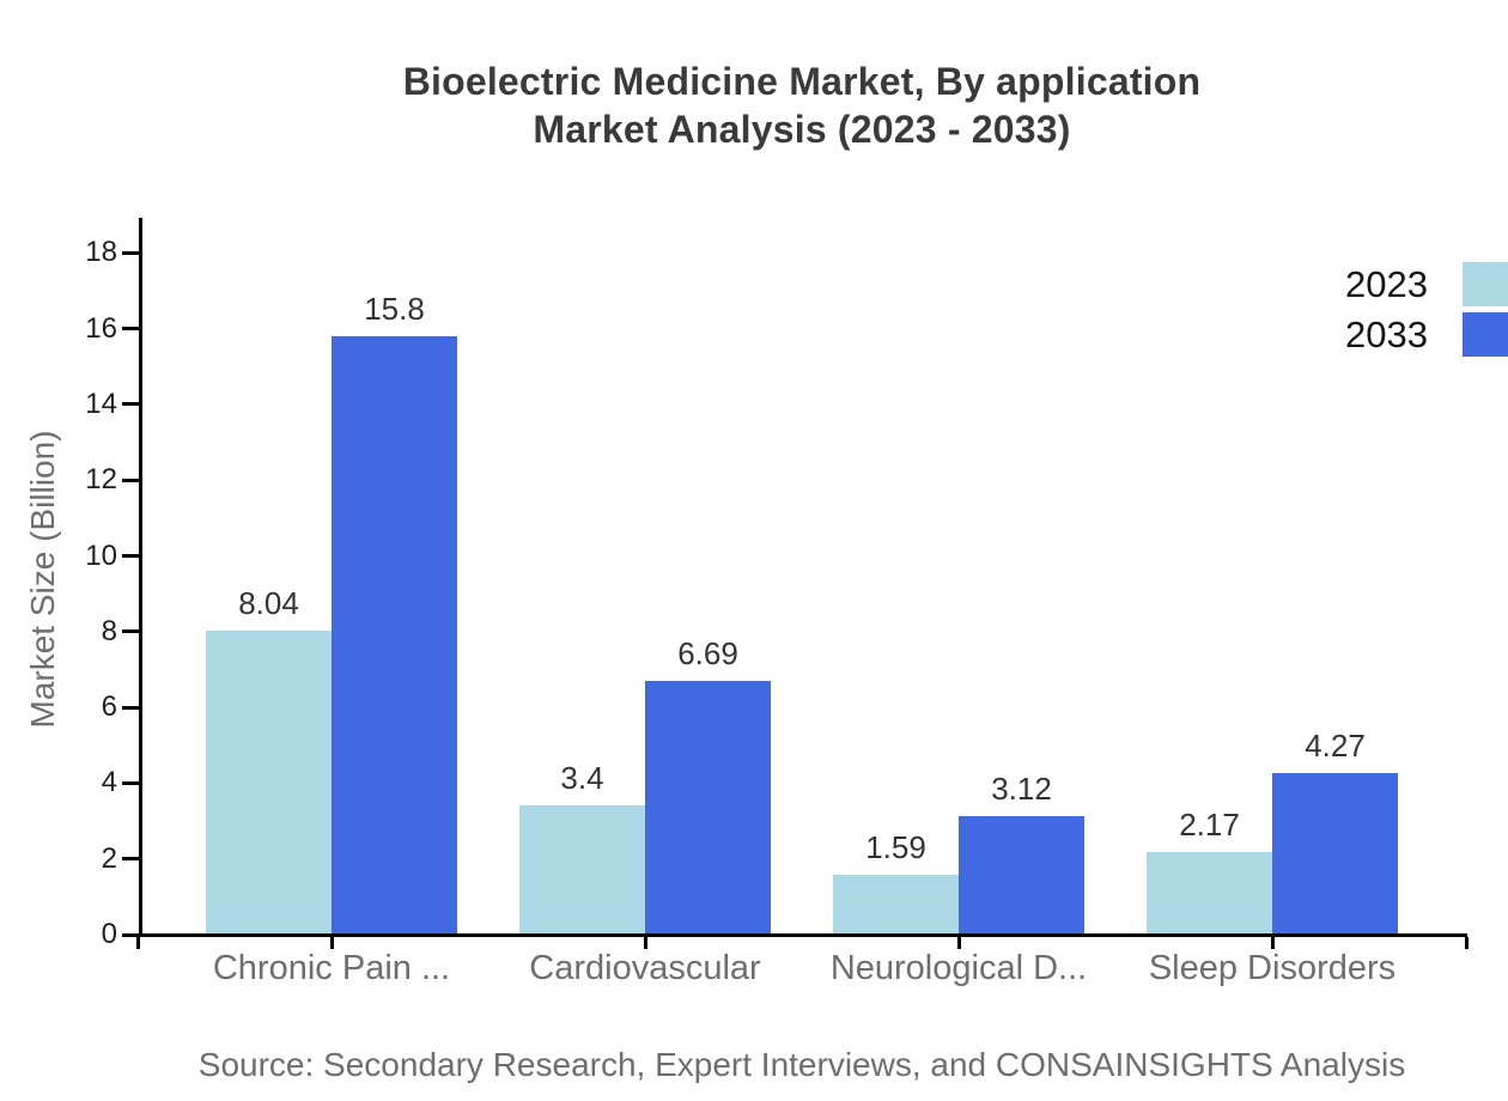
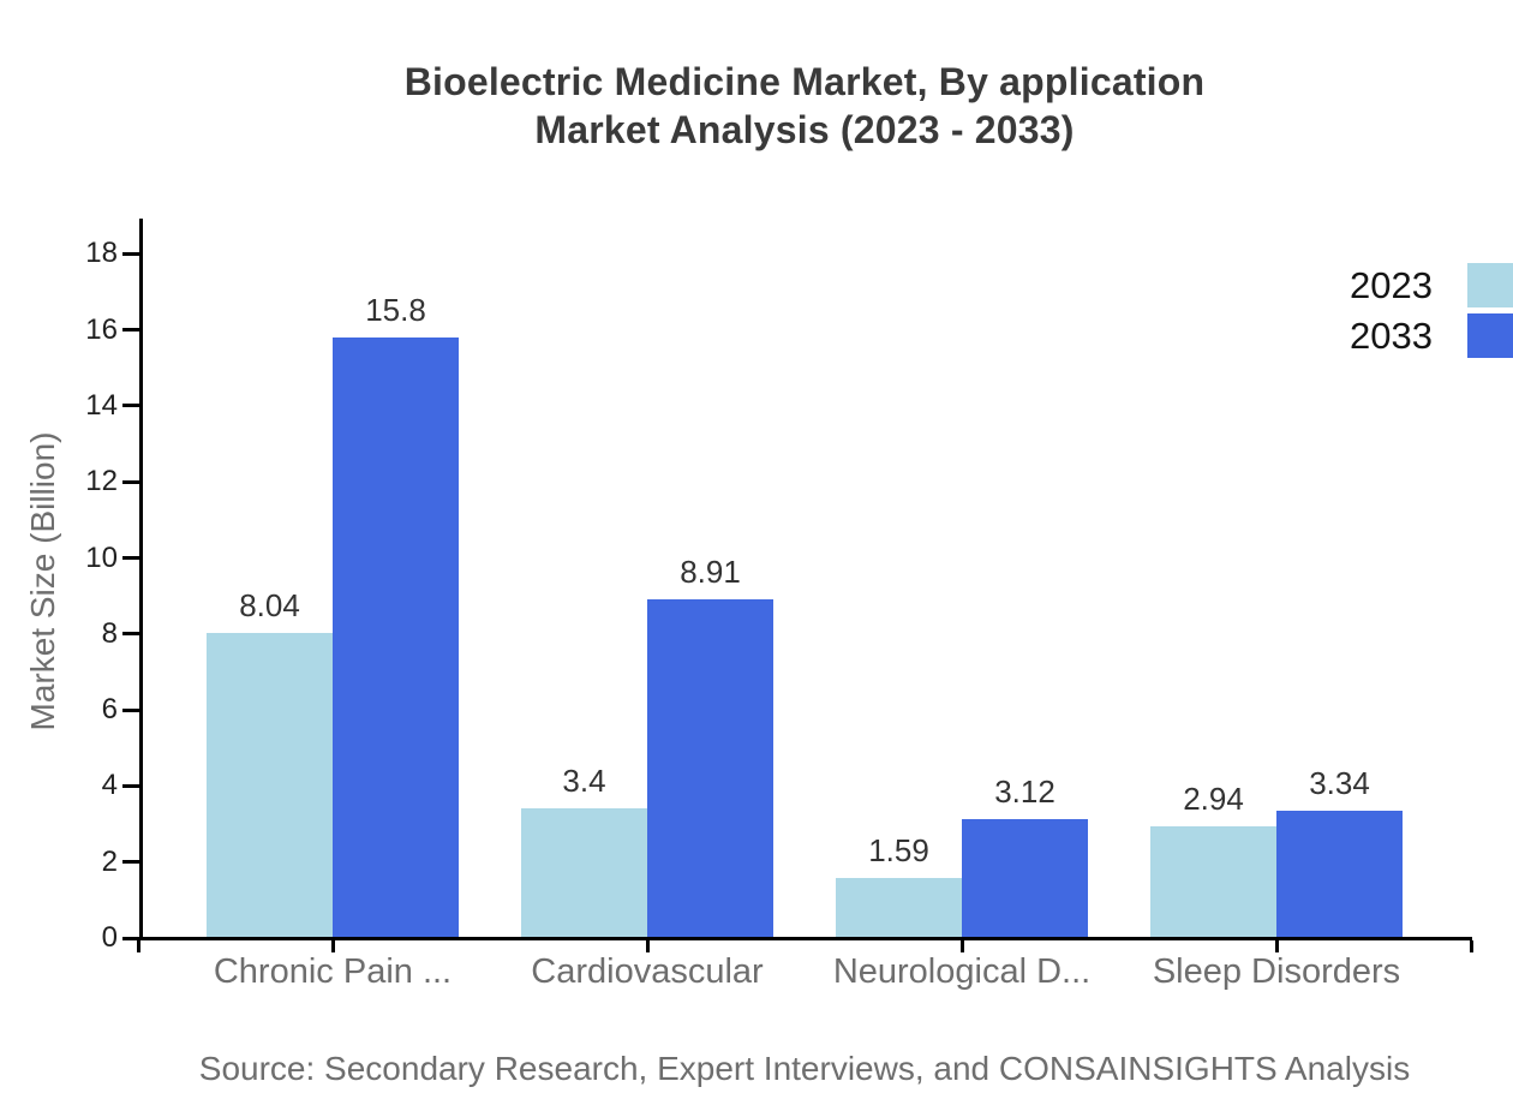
2033/Cardiovascular: 6.69 -> 8.91
2023/Sleep Disorders: 2.17 -> 2.94
2033/Sleep Disorders: 4.27 -> 3.34
